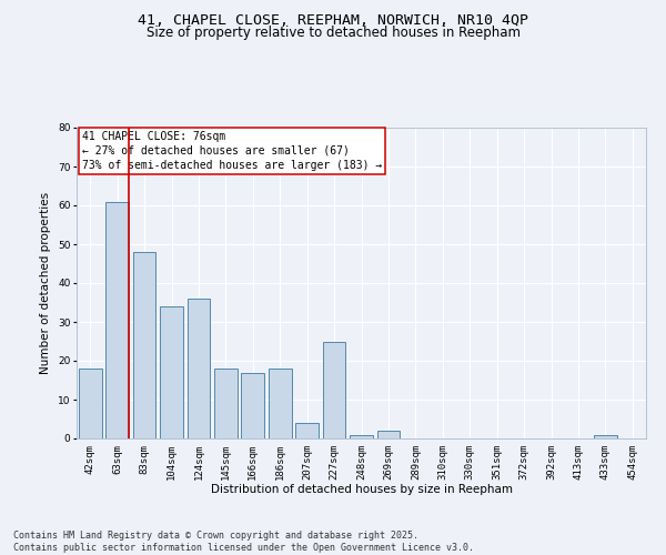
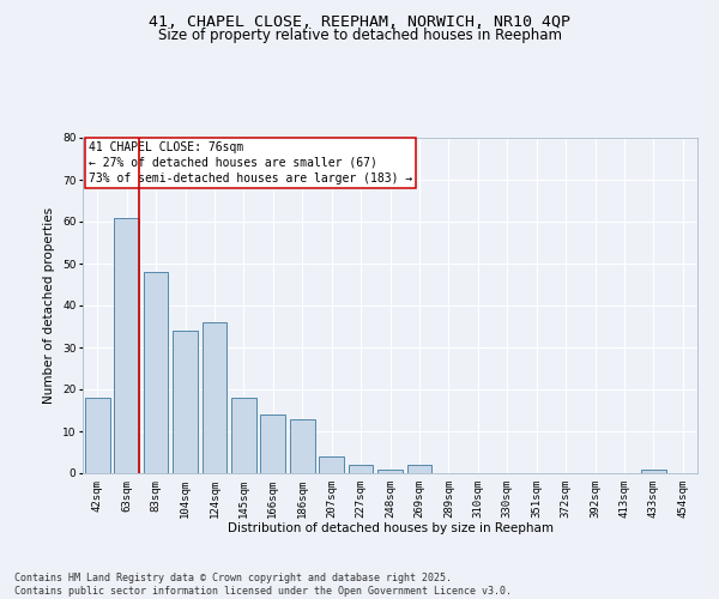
166sqm: 17 -> 14
186sqm: 18 -> 13
227sqm: 25 -> 2
